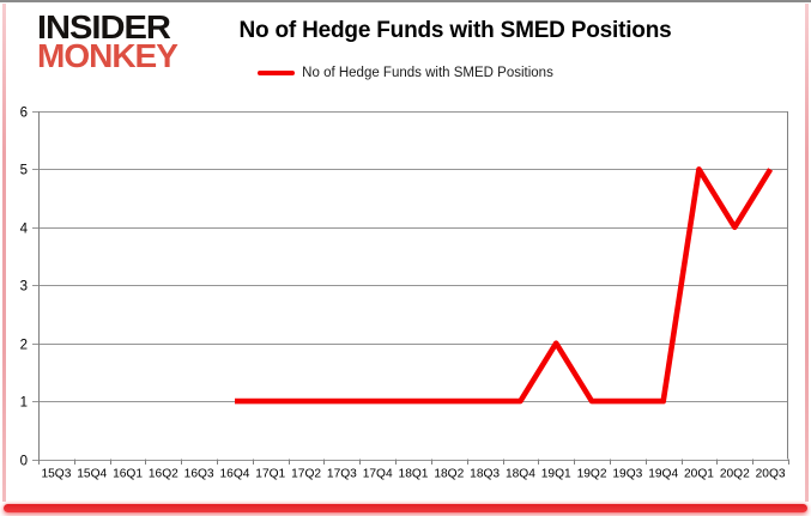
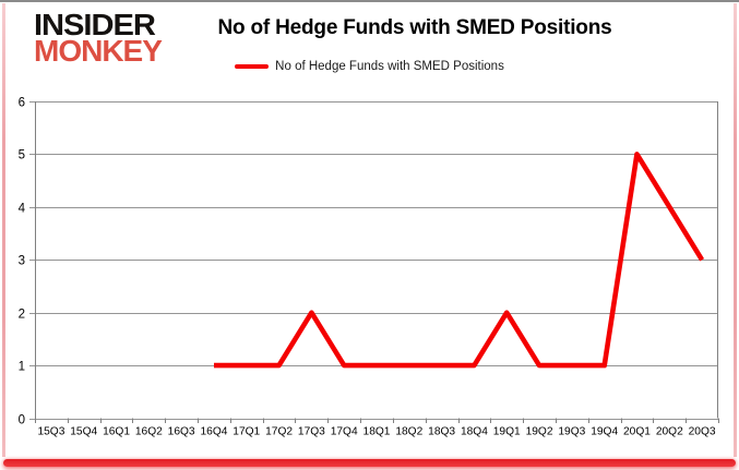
17Q3: 1 -> 2
20Q3: 5 -> 3
